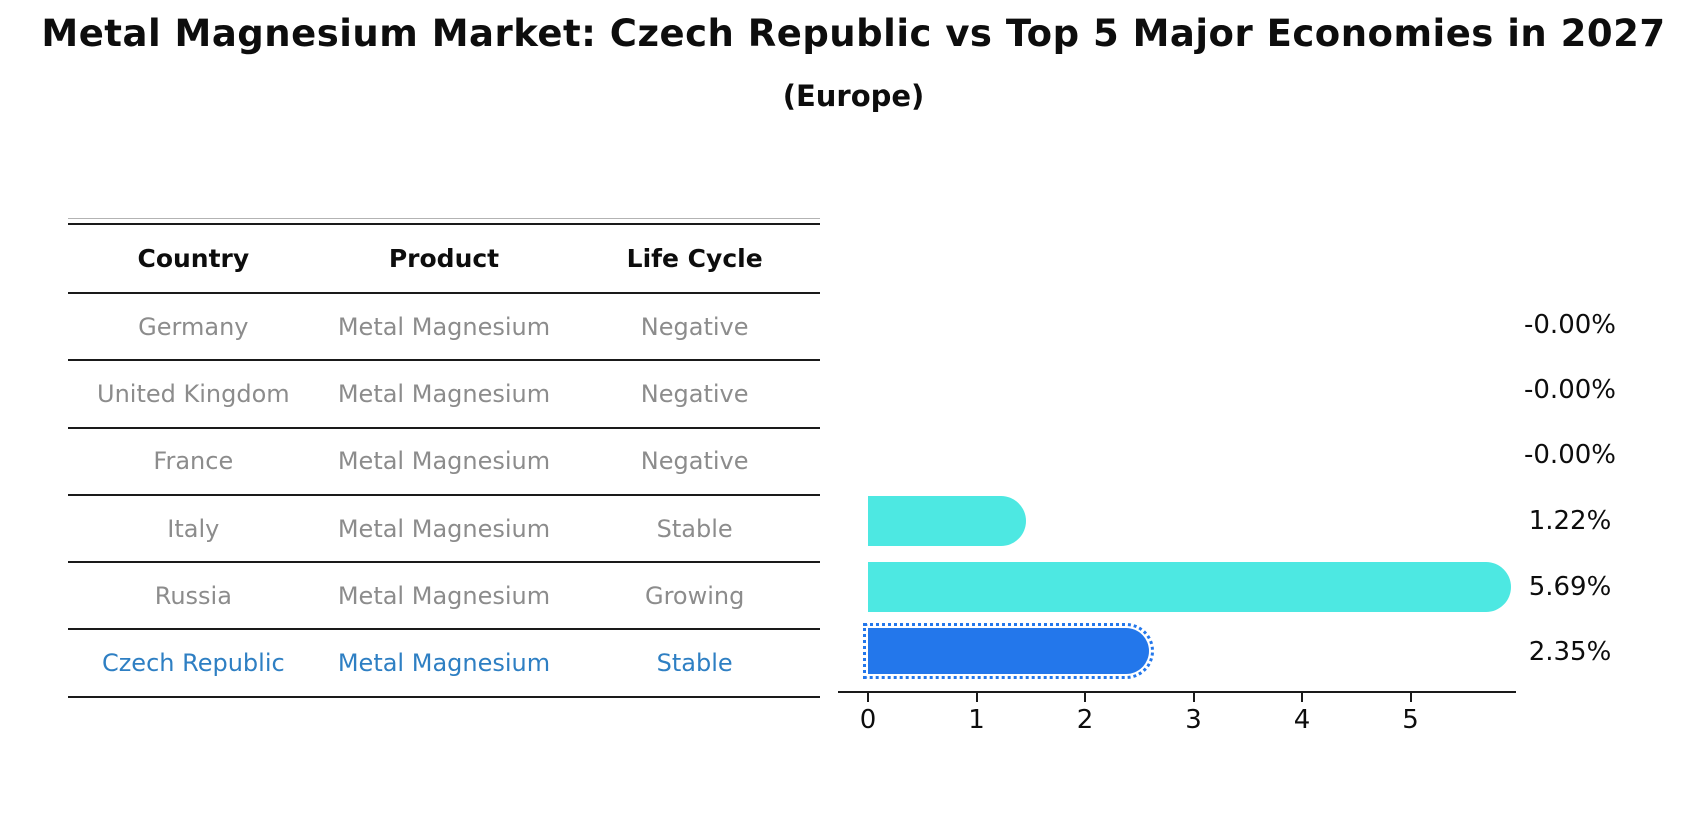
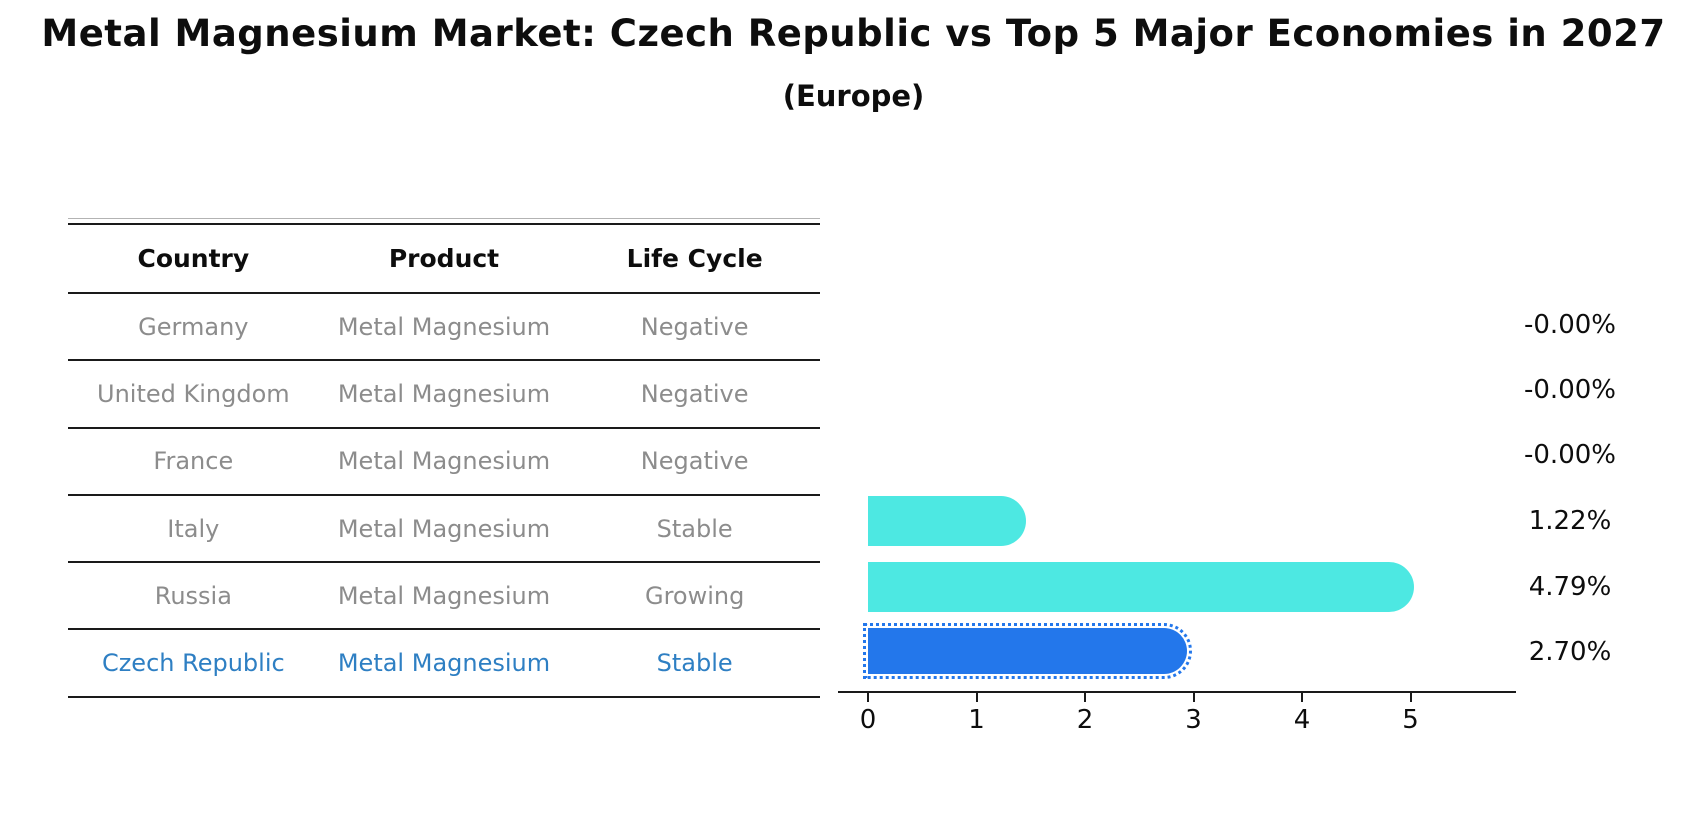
Russia: 5.69% -> 4.79%
Czech Republic: 2.35% -> 2.70%
